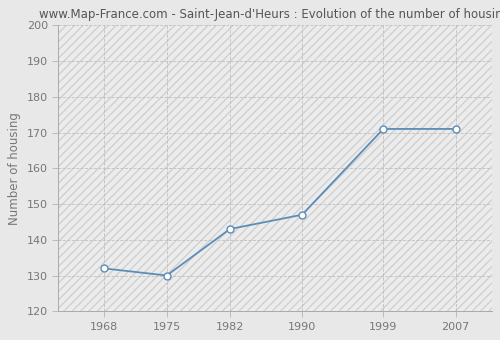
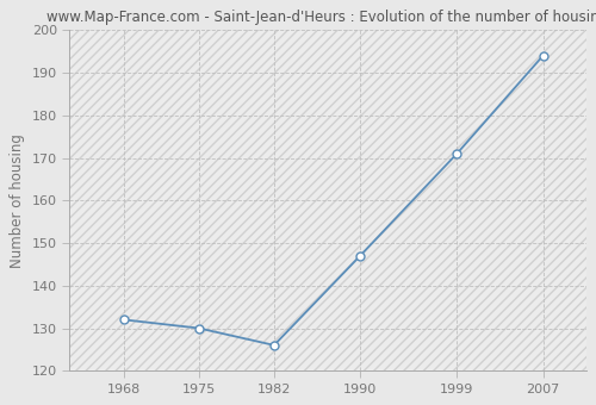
1982: 143 -> 126
2007: 171 -> 194
